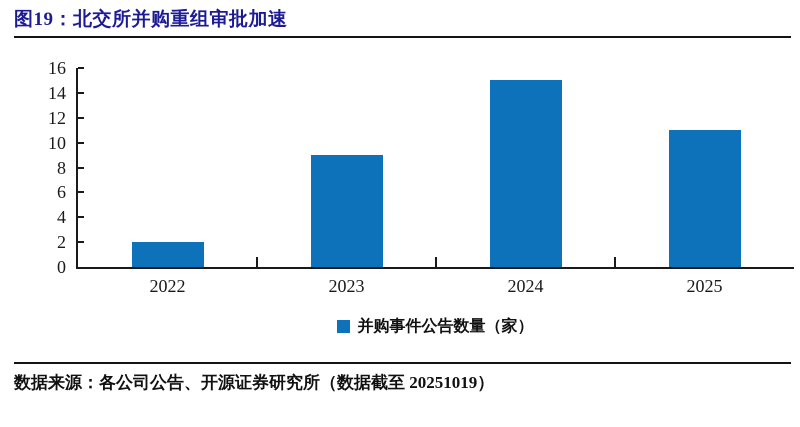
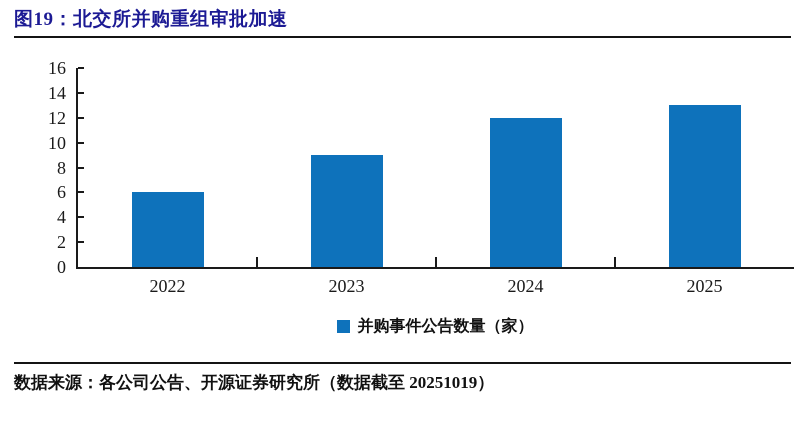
2022: 2 -> 6
2024: 15 -> 12
2025: 11 -> 13
